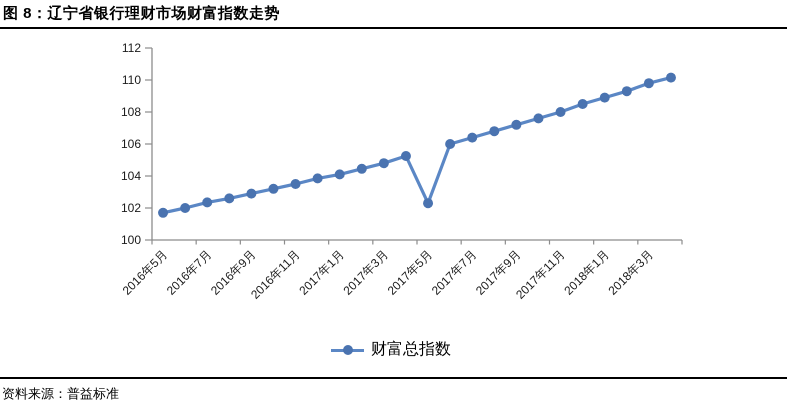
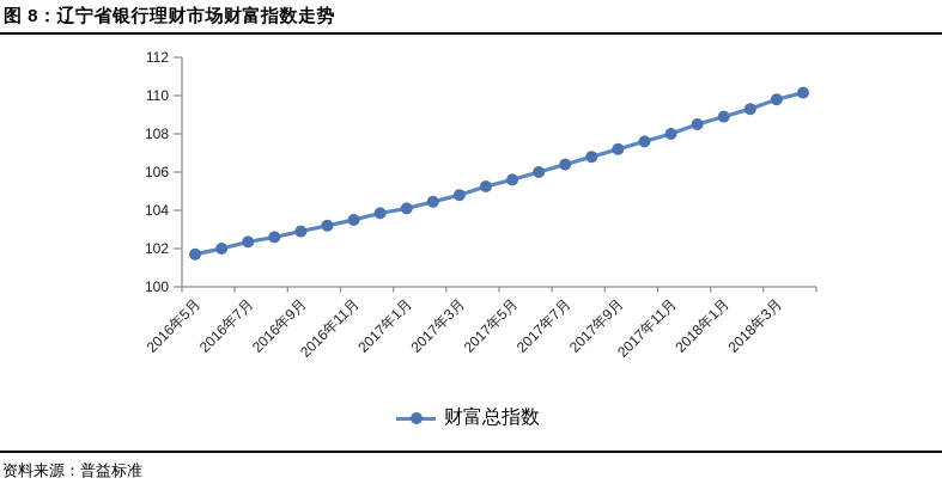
2017年5月: 102.3 -> 105.6
